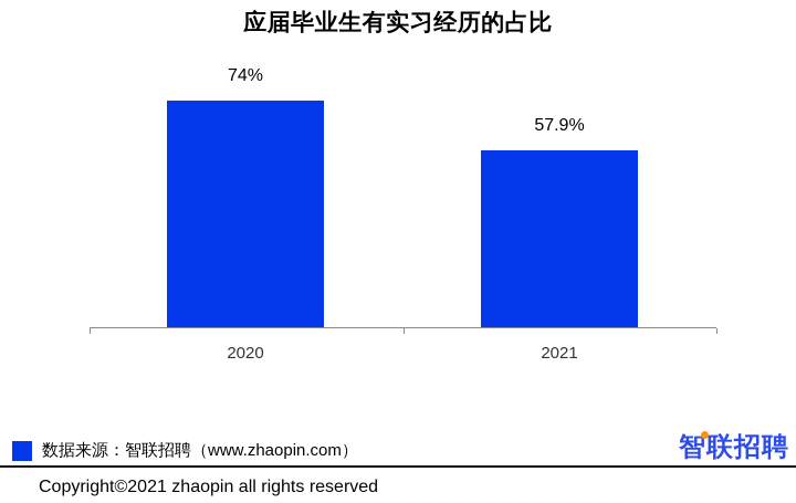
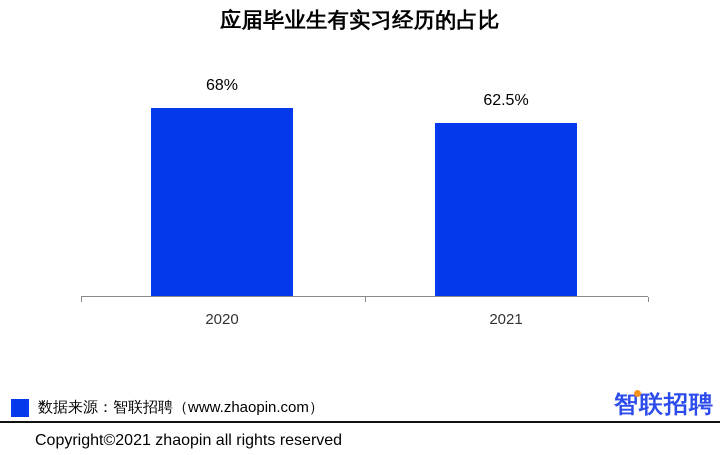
2020: 74% -> 68%
2021: 57.9% -> 62.5%
